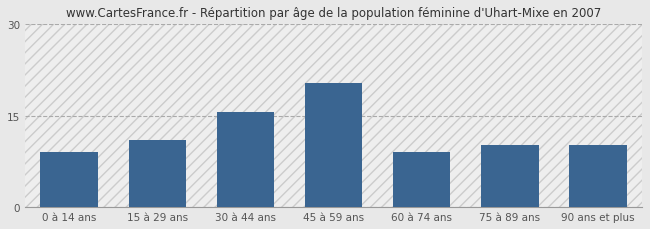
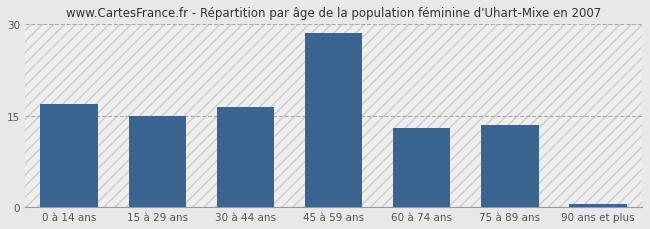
0 à 14 ans: 9.0 -> 17.0
15 à 29 ans: 11.0 -> 15.0
30 à 44 ans: 15.6 -> 16.5
45 à 59 ans: 20.4 -> 28.5
60 à 74 ans: 9.0 -> 13.0
75 à 89 ans: 10.2 -> 13.5
90 ans et plus: 10.2 -> 0.5
